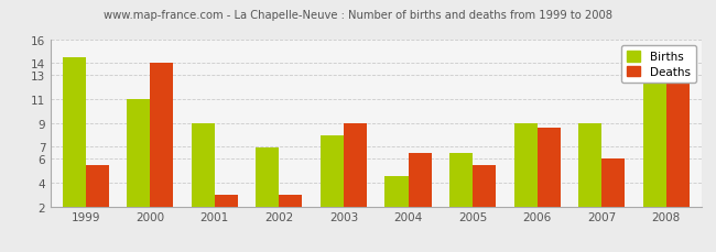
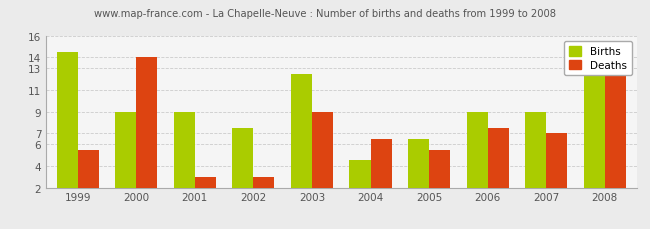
Births/2000: 11.0 -> 9.0
Births/2002: 6.9 -> 7.5
Births/2003: 8.0 -> 12.5
Deaths/2006: 8.6 -> 7.5
Deaths/2007: 6.0 -> 7.0
